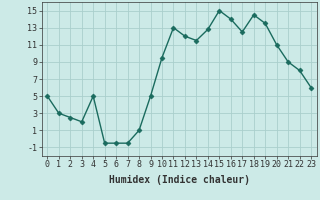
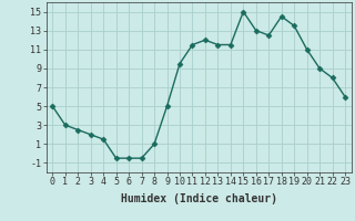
4: 5.0 -> 1.5
11: 13.0 -> 11.5
14: 12.8 -> 11.5
16: 14.0 -> 13.0
